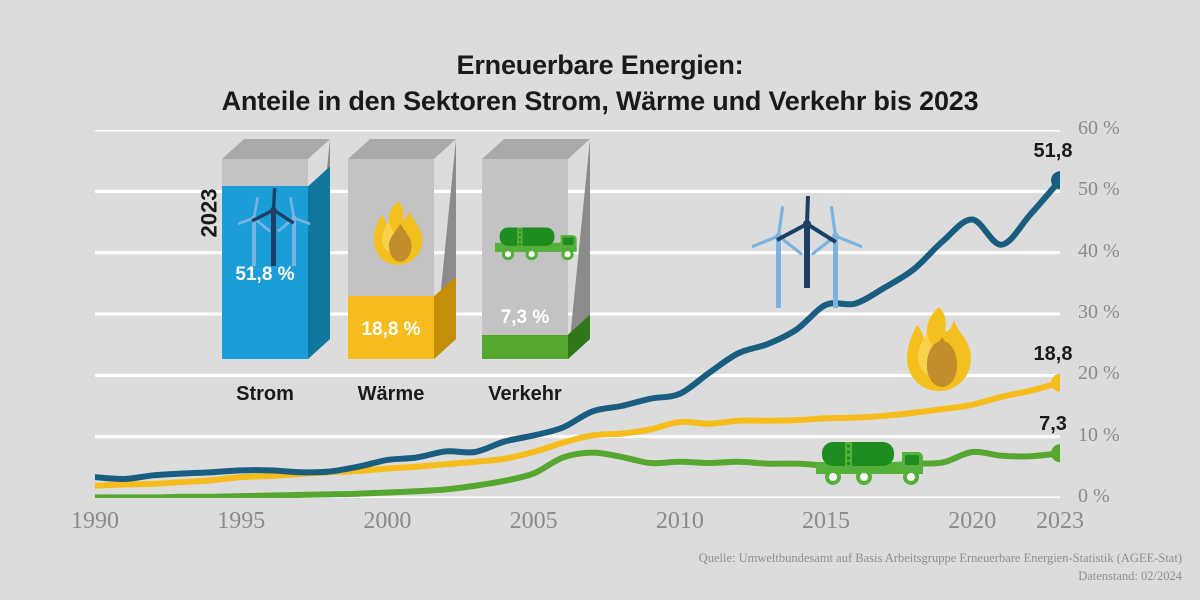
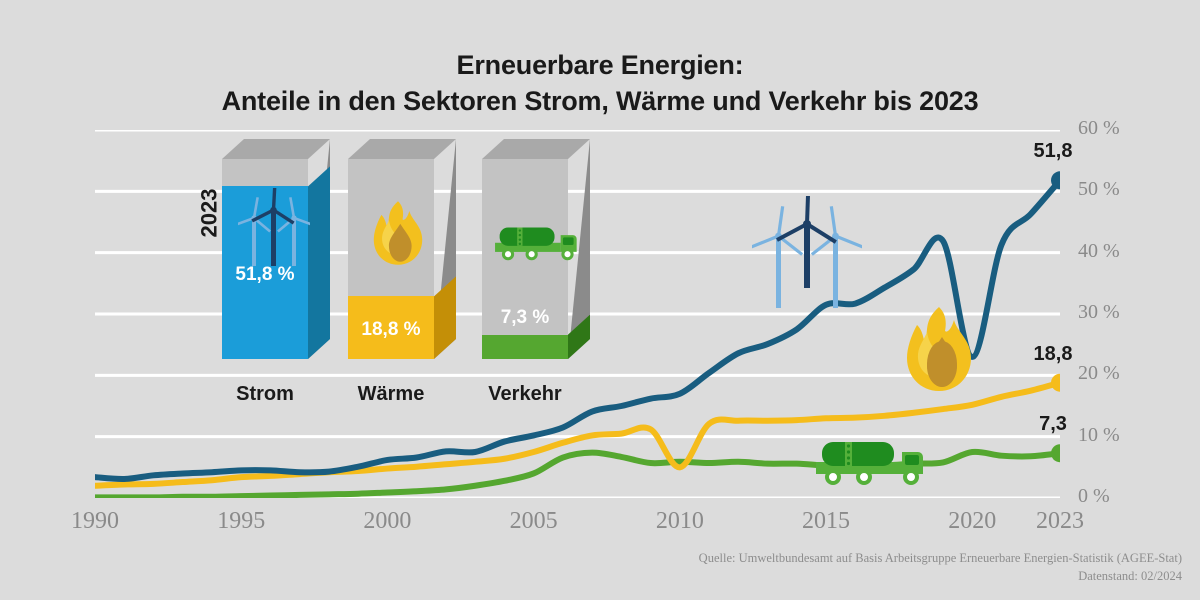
Wärme/2010: 12% -> 5%
Strom/2020: 45% -> 23%
